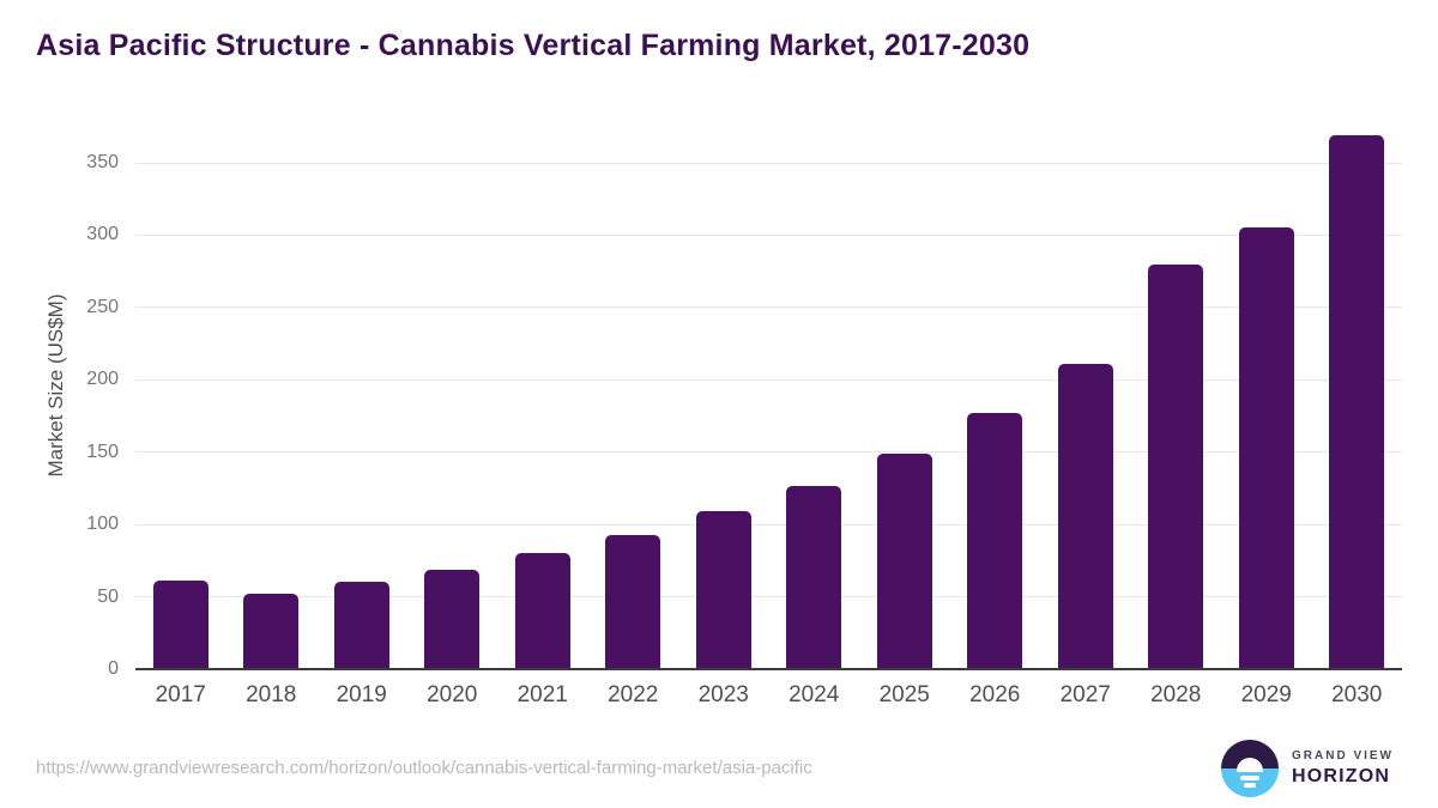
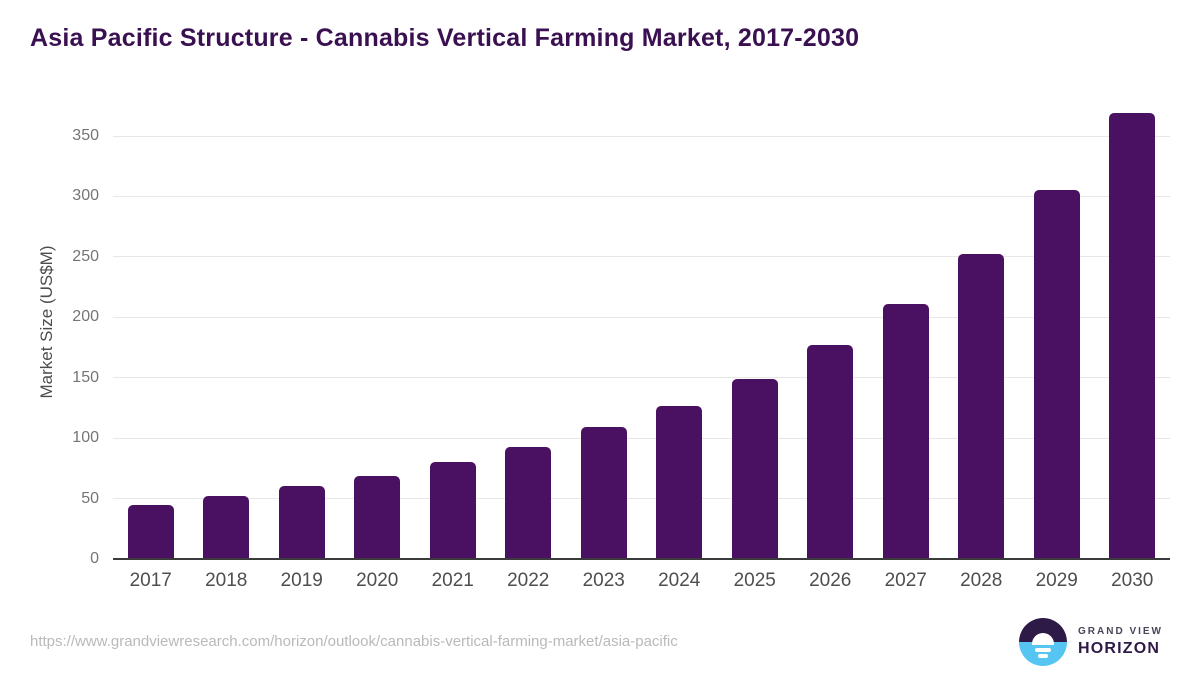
2017: 61 -> 45
2028: 280 -> 252
